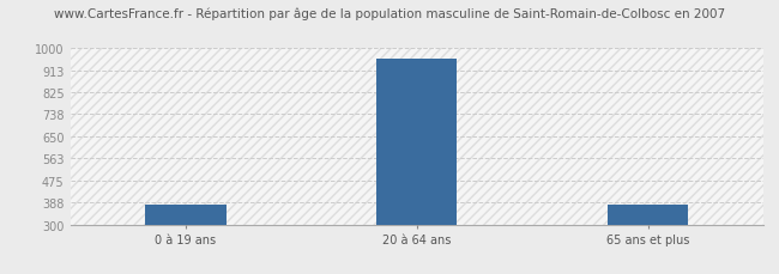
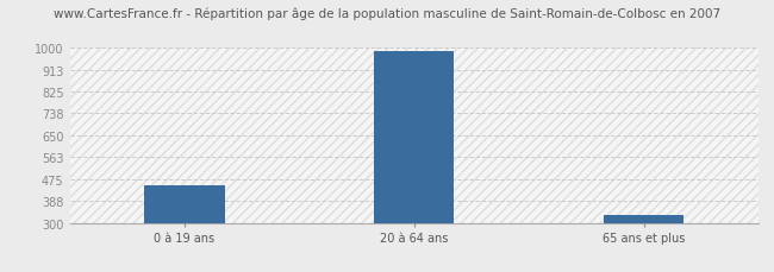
0 à 19 ans: 380 -> 450
20 à 64 ans: 960 -> 990
65 ans et plus: 380 -> 330
